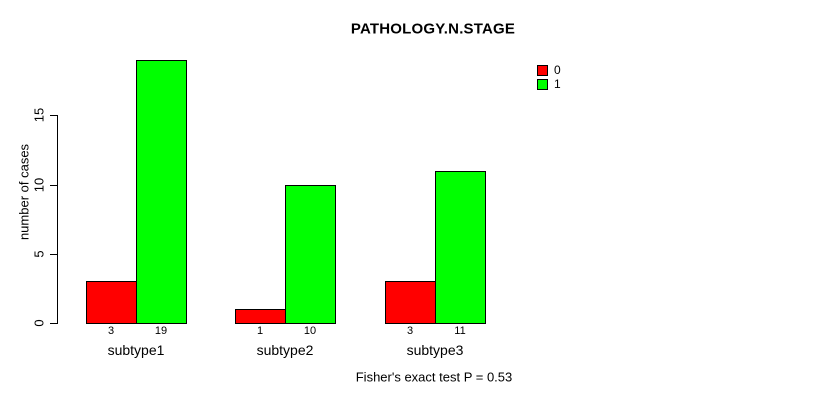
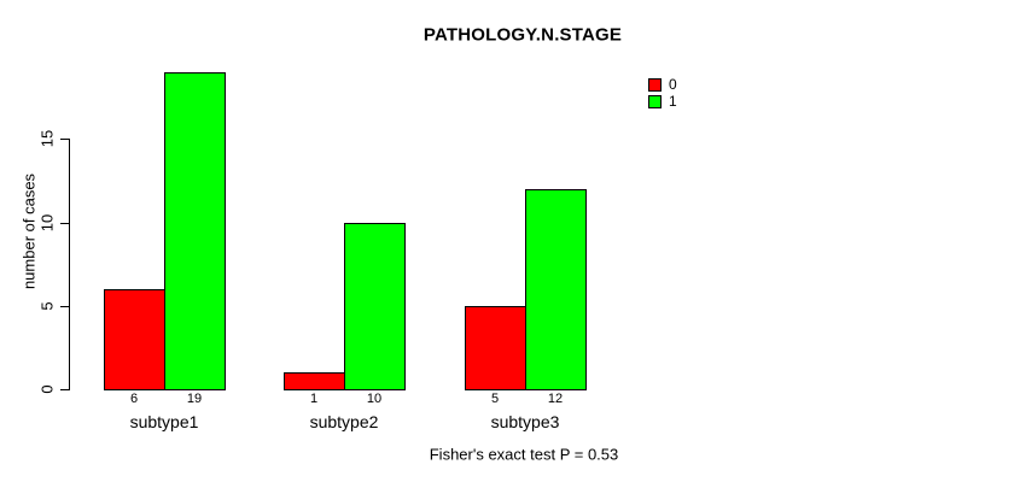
0/subtype1: 3 -> 6
0/subtype3: 3 -> 5
1/subtype3: 11 -> 12
